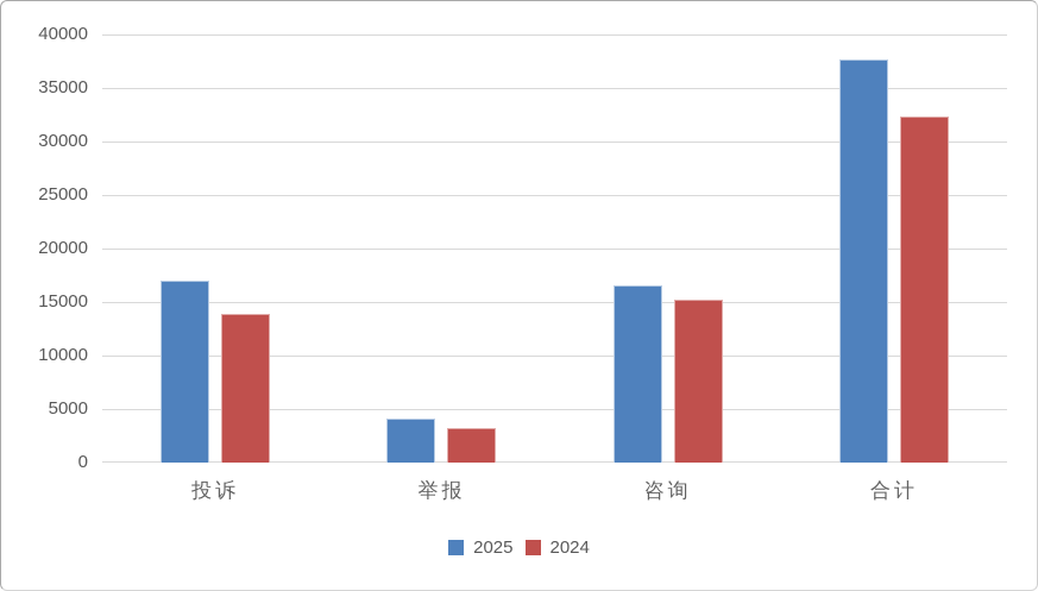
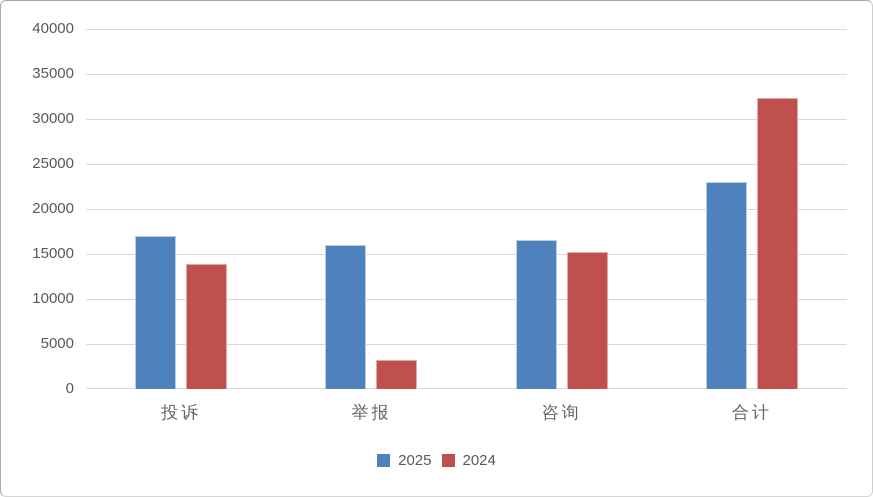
2025/举报: 4000 -> 16000
2025/合计: 38000 -> 23000
